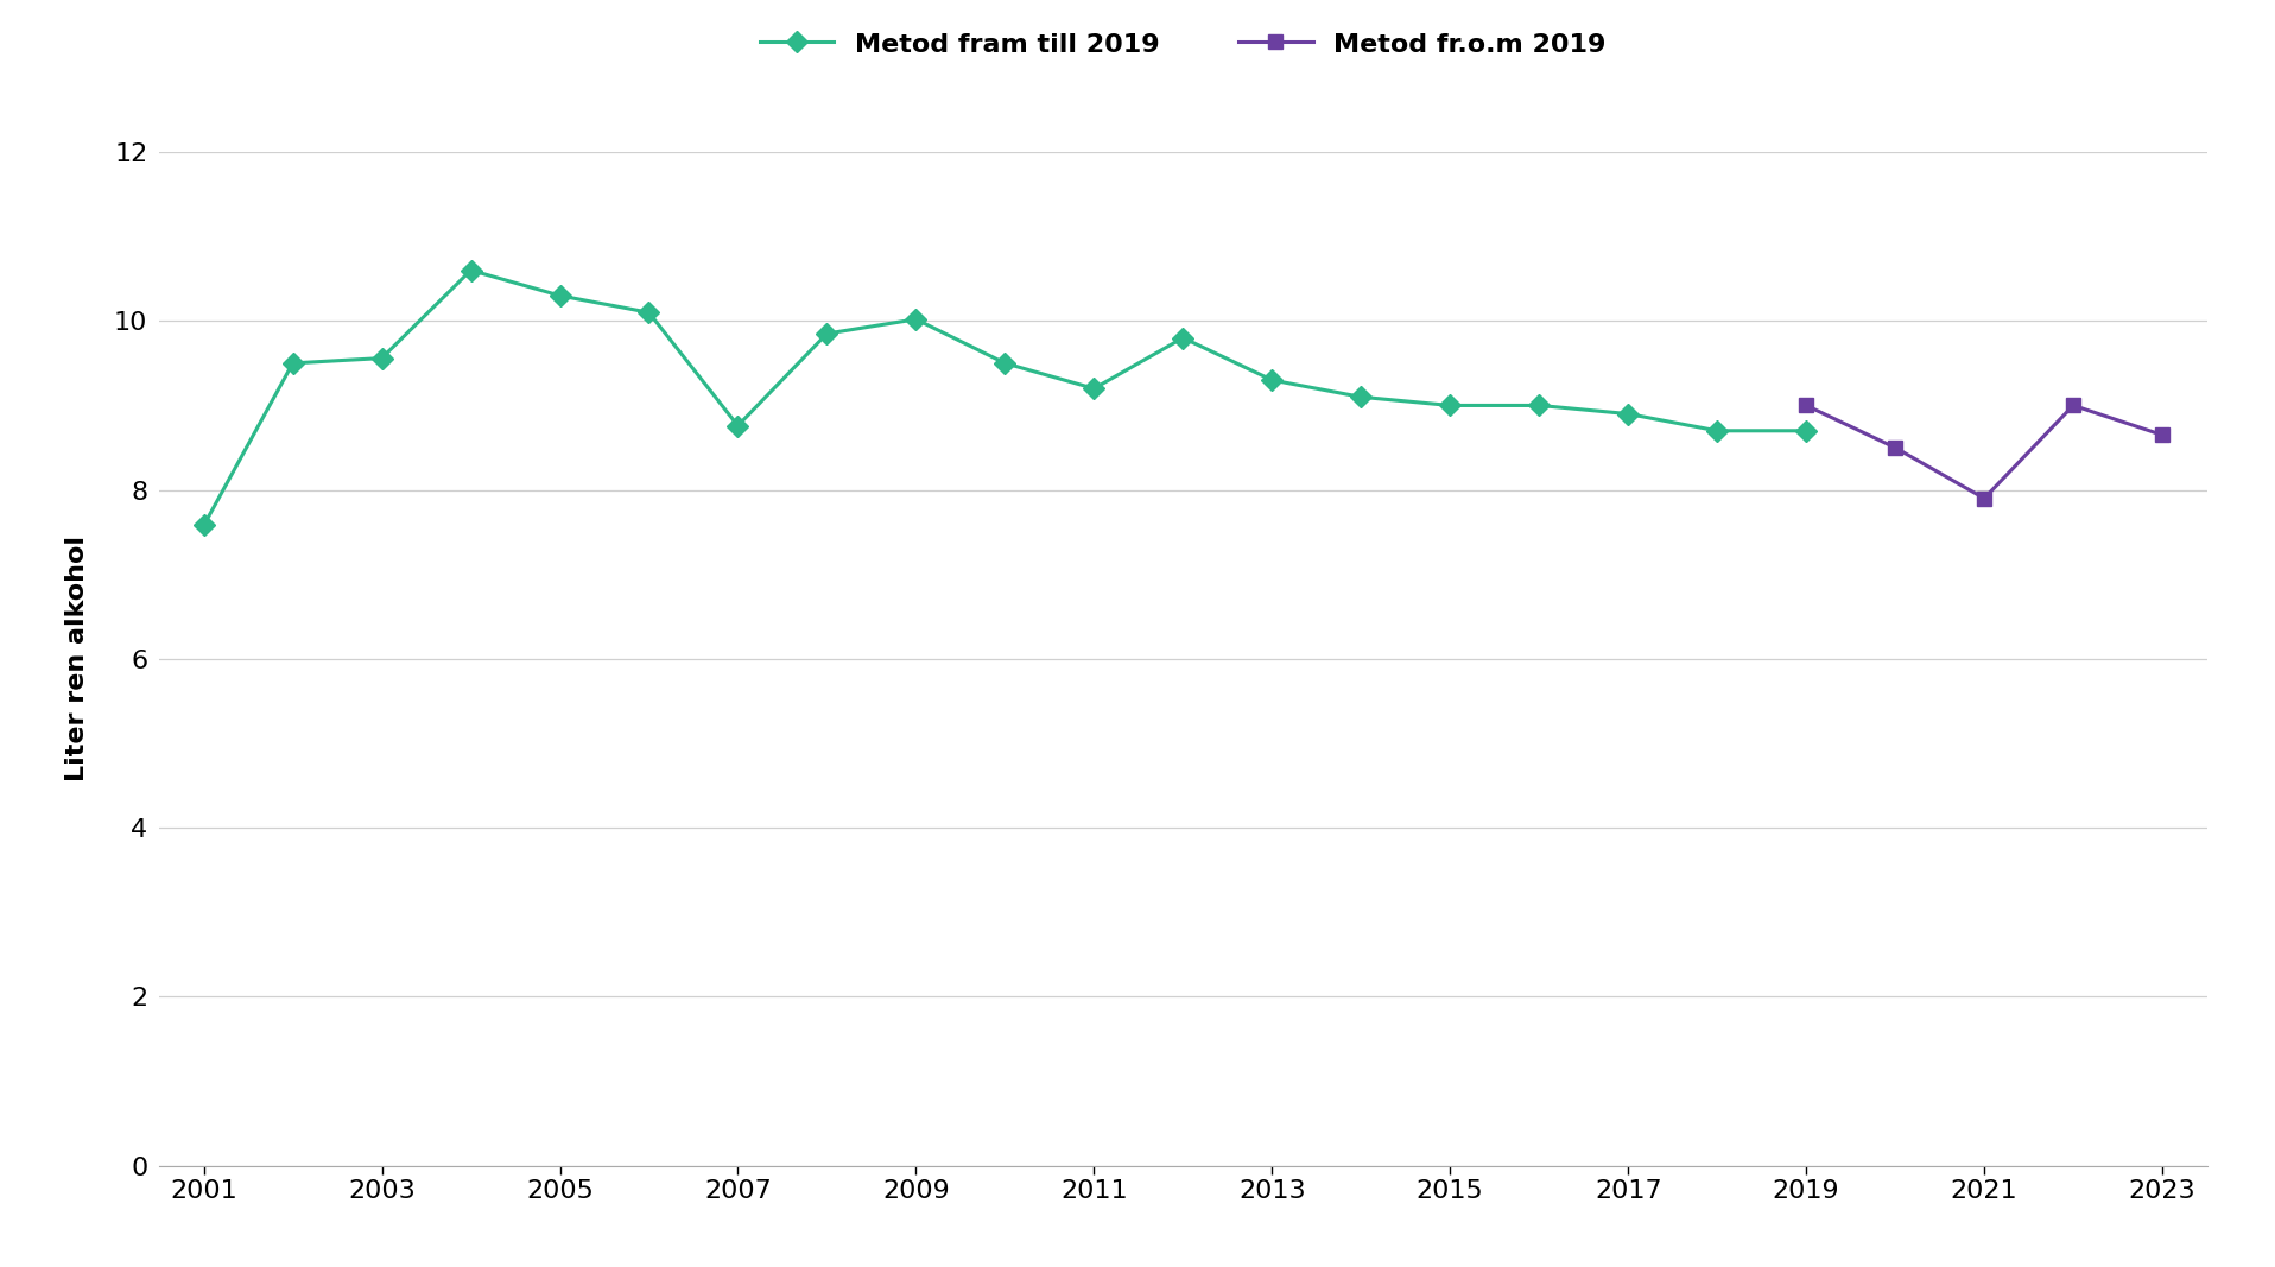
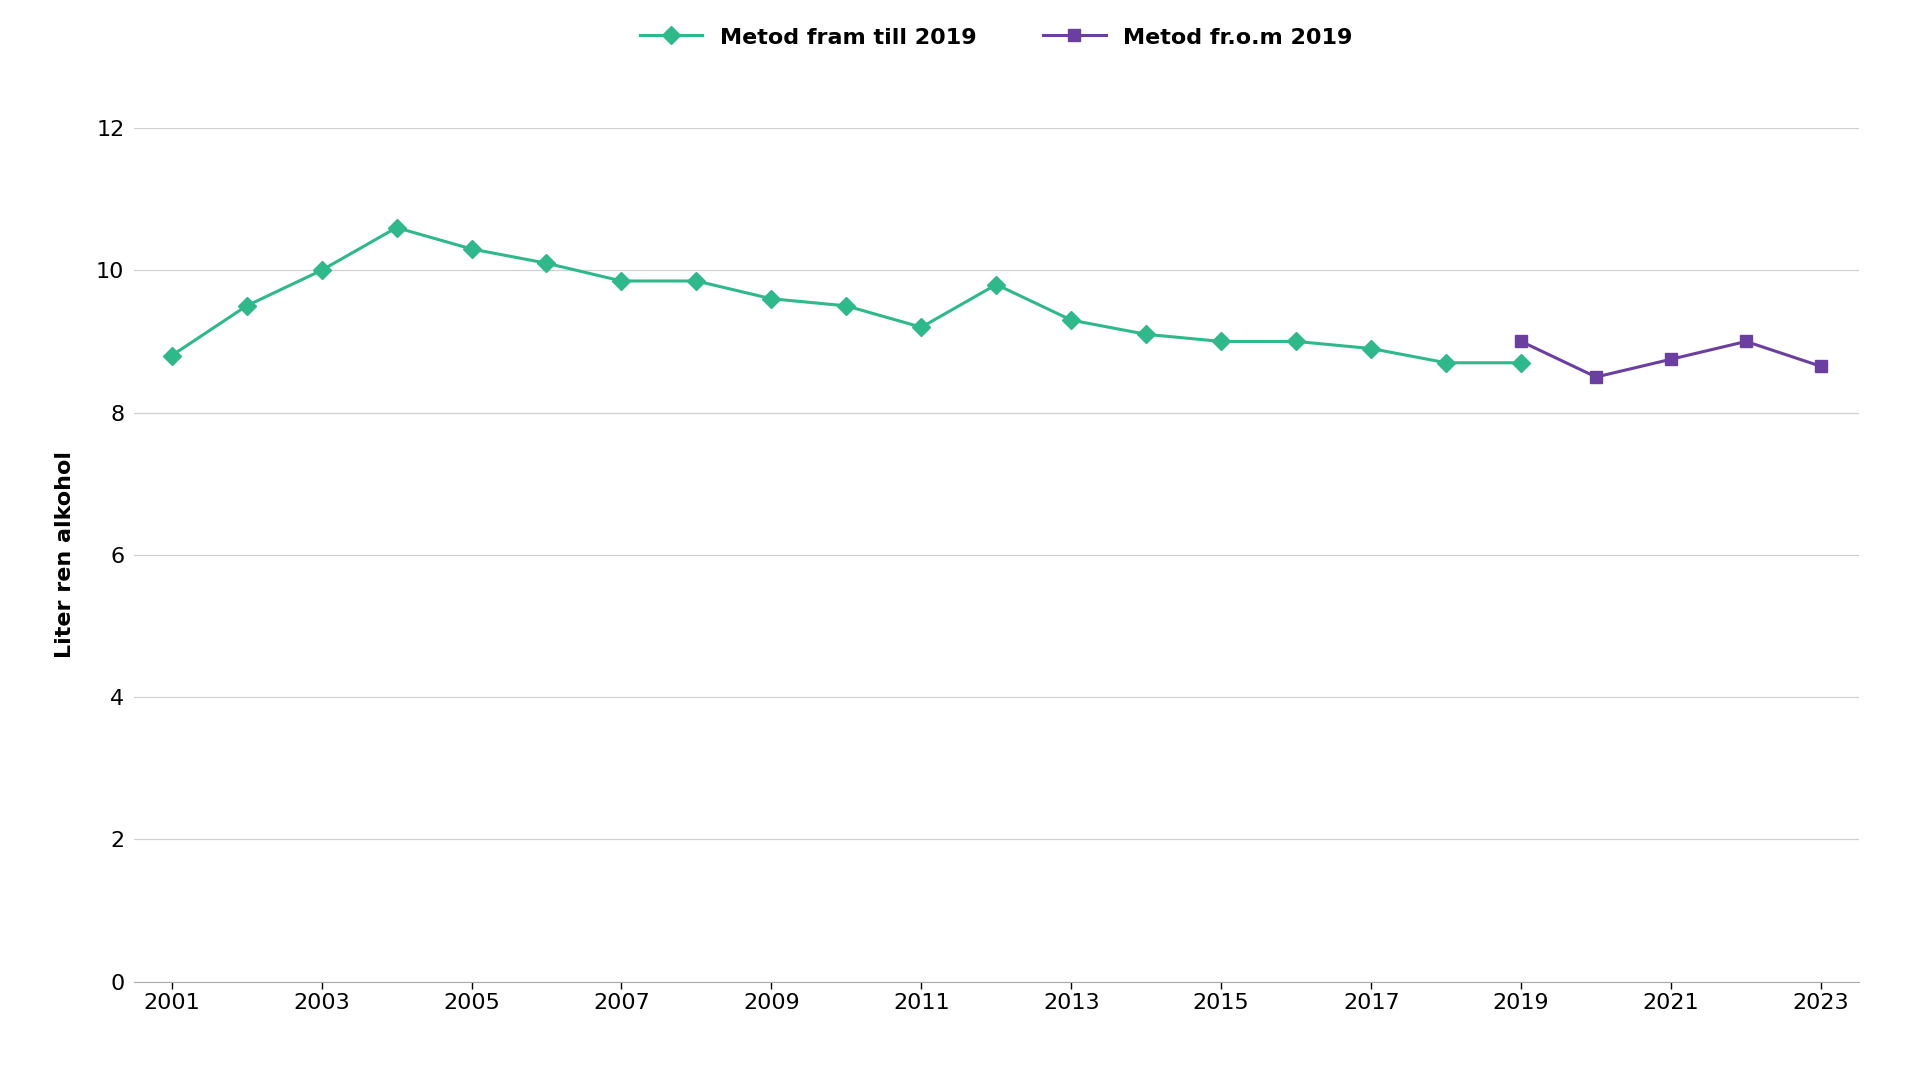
Metod fram till 2019/2001: 7.58 -> 8.80
Metod fram till 2019/2003: 9.56 -> 10.00
Metod fram till 2019/2007: 8.76 -> 9.85
Metod fram till 2019/2009: 10.02 -> 9.60
Metod fr.o.m 2019/2021: 7.90 -> 8.75
